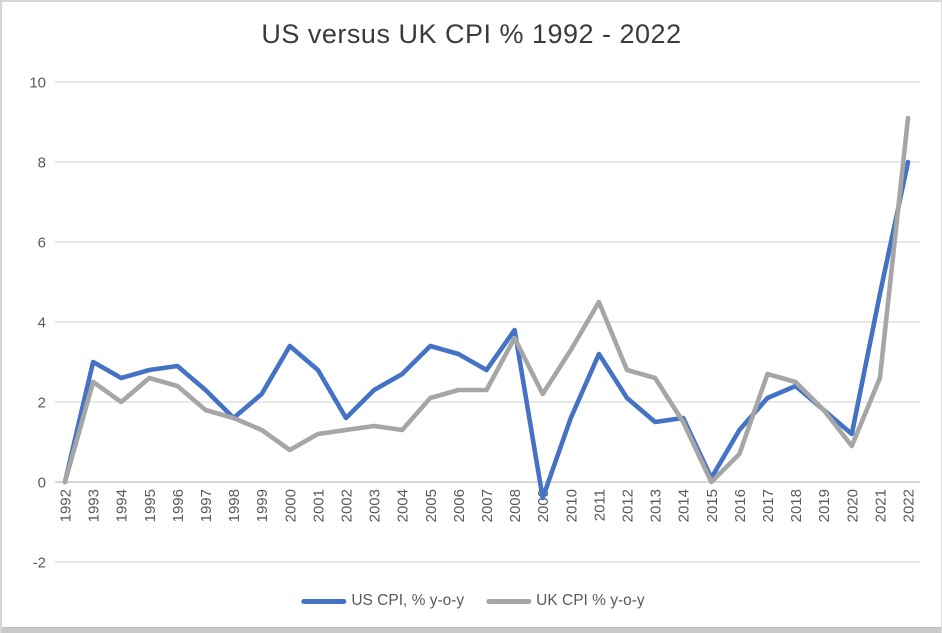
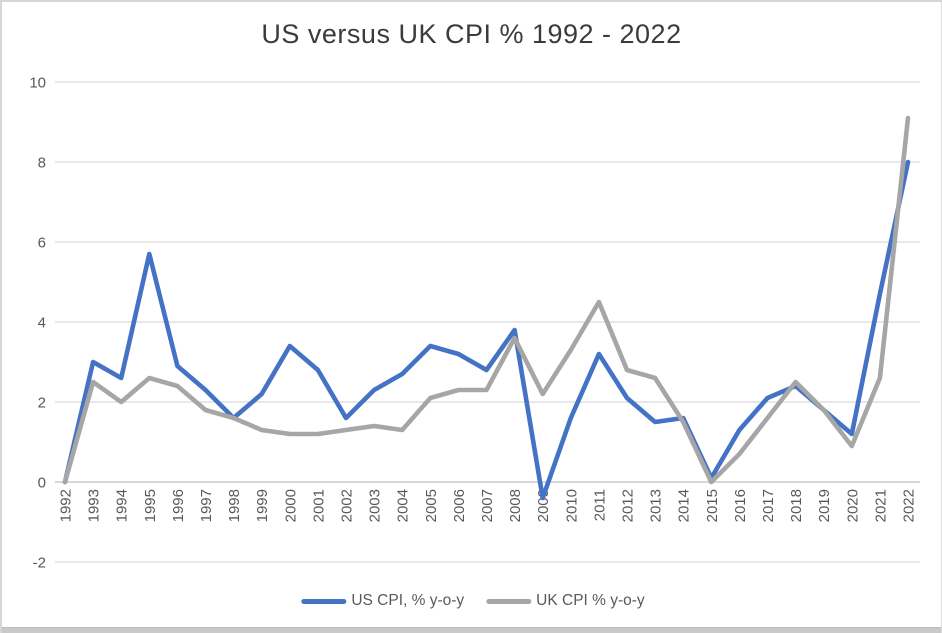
US CPI, % y-o-y/1995: 2.8 -> 5.7
UK CPI % y-o-y/2000: 0.8 -> 1.2
UK CPI % y-o-y/2017: 2.7 -> 1.6
